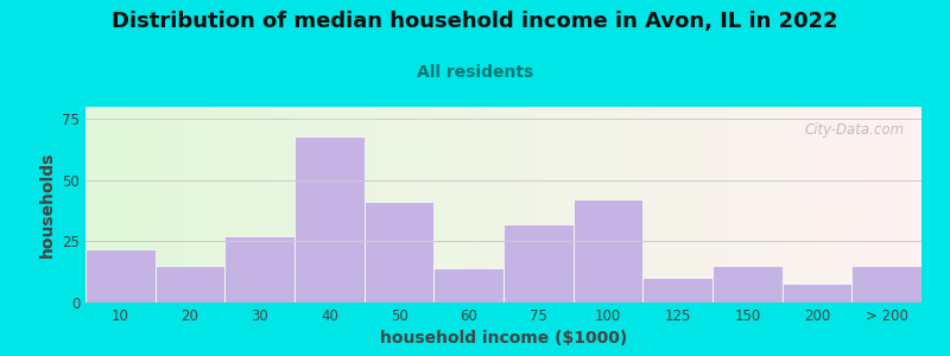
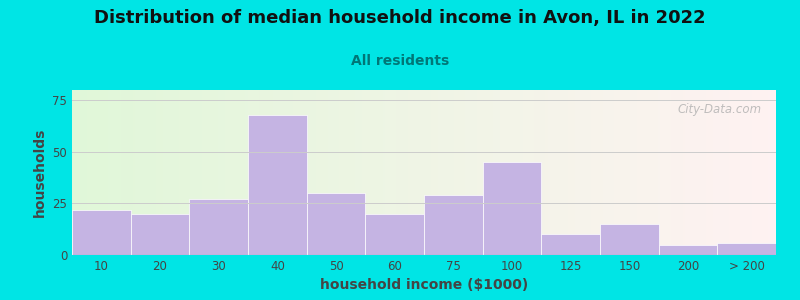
20: 15 -> 20
50: 41 -> 30
60: 14 -> 20
75: 32 -> 29
100: 42 -> 45
200: 8 -> 5
> 200: 15 -> 6
